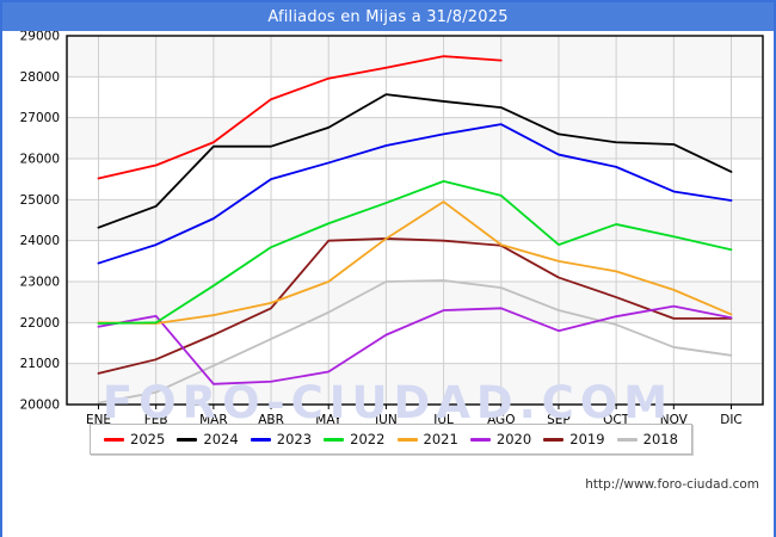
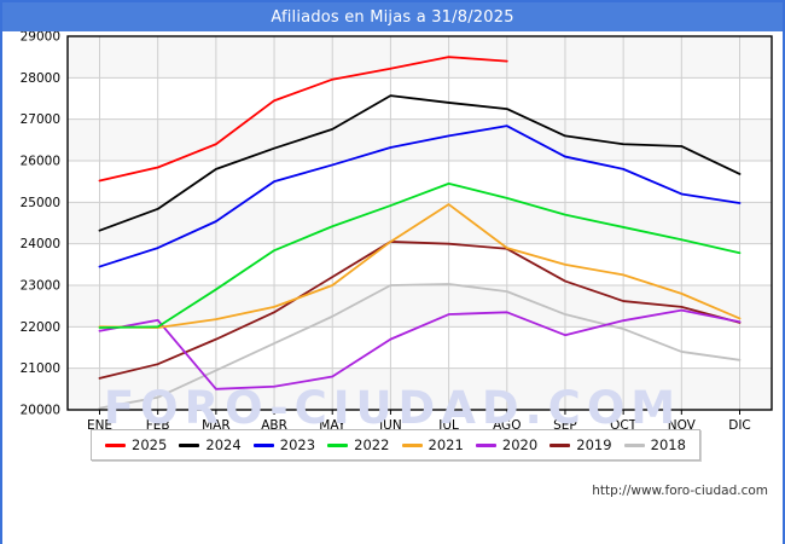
2024/MAR: 26300 -> 25800
2019/MAY: 24000 -> 23200
2022/SEP: 23900 -> 24700
2019/NOV: 22100 -> 22500
